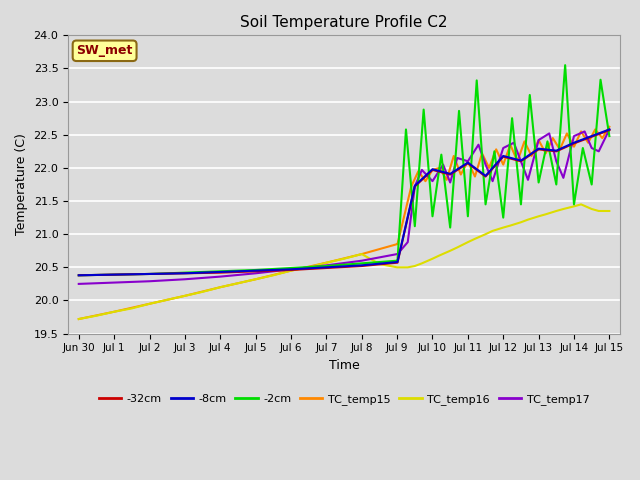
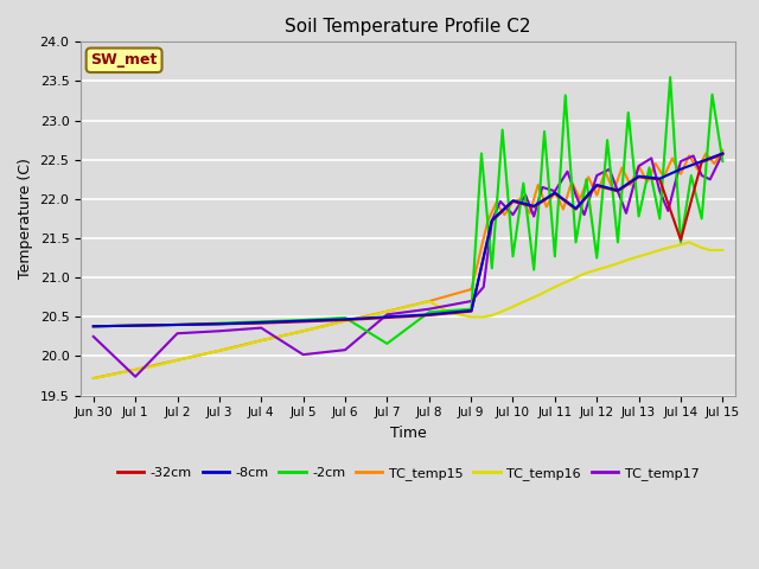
TC_temp17/Jul 1: 20.27 -> 19.74
TC_temp17/Jul 5: 20.41 -> 20.02
TC_temp17/Jul 6: 20.47 -> 20.08
-2cm/Jul 7: 20.52 -> 20.16
-32cm/Jul 14: 22.37 -> 21.48
